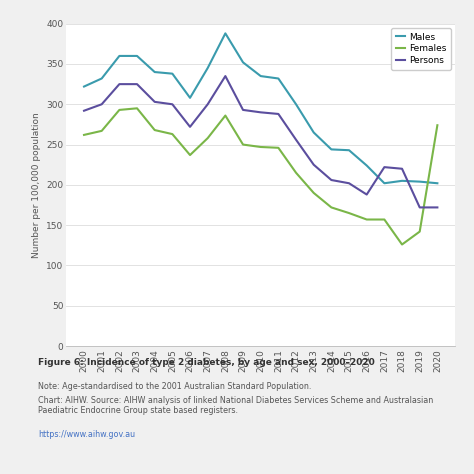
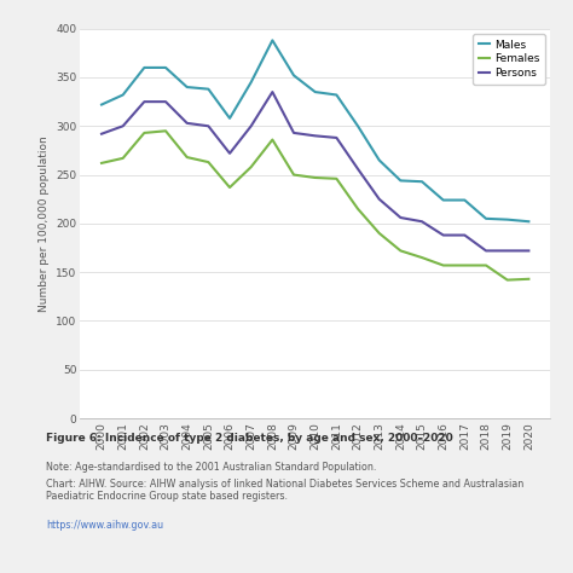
Males/2017: 202 -> 224
Persons/2017: 222 -> 188
Females/2018: 126 -> 157
Persons/2018: 220 -> 172
Females/2020: 274 -> 143
